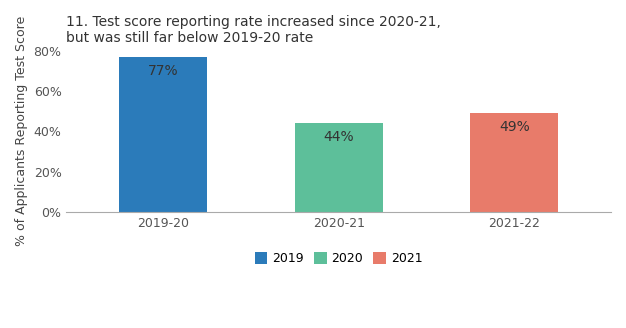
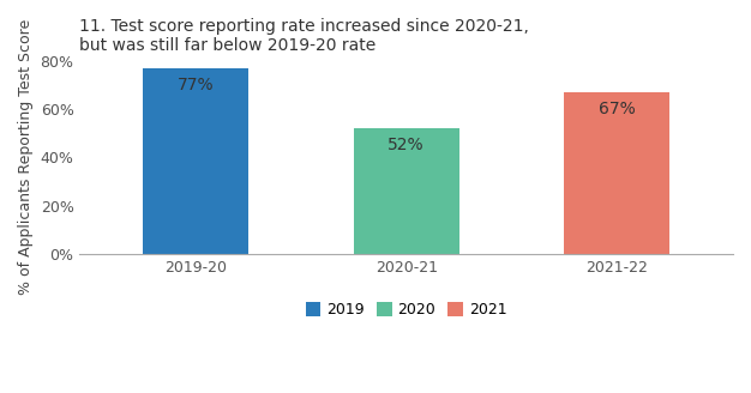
2020-21: 44% -> 52%
2021-22: 49% -> 67%
